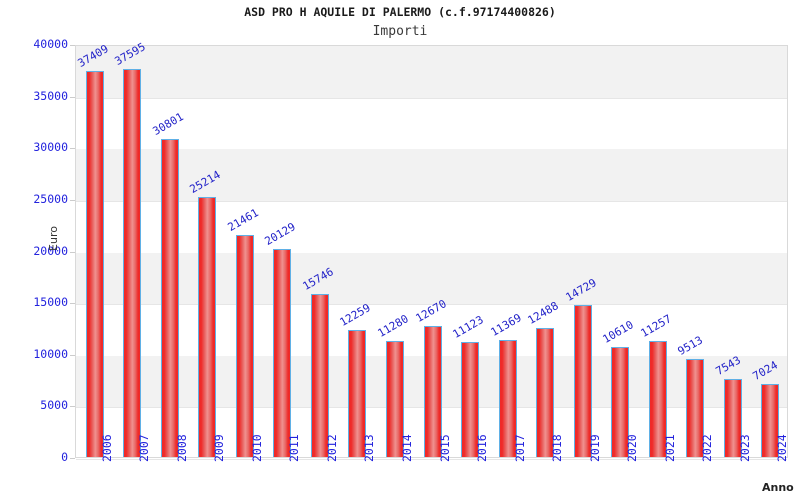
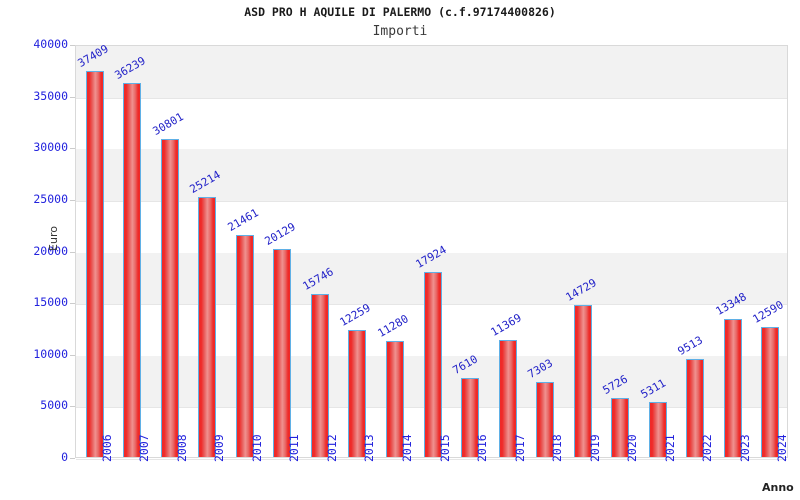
2007: 37595 -> 36239
2015: 12670 -> 17924
2016: 11123 -> 7610
2018: 12488 -> 7303
2020: 10610 -> 5726
2021: 11257 -> 5311
2023: 7543 -> 13348
2024: 7024 -> 12590
